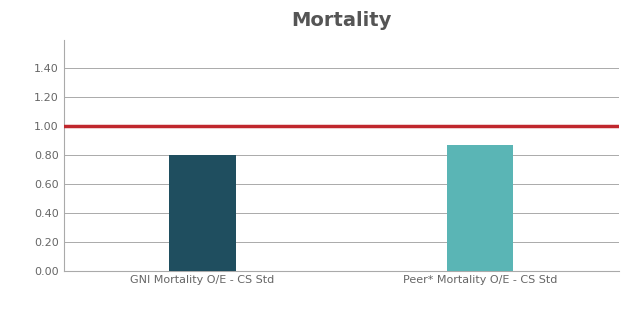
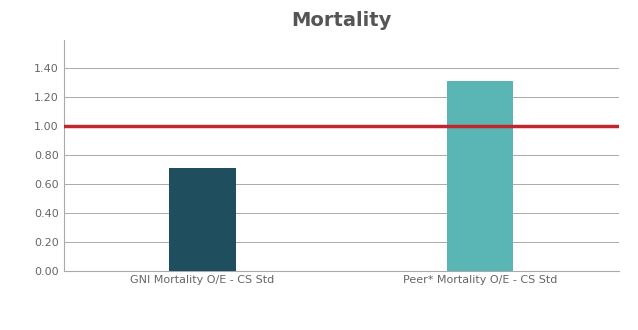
GNI Mortality O/E - CS Std: 0.80 -> 0.71
Peer* Mortality O/E - CS Std: 0.87 -> 1.31
